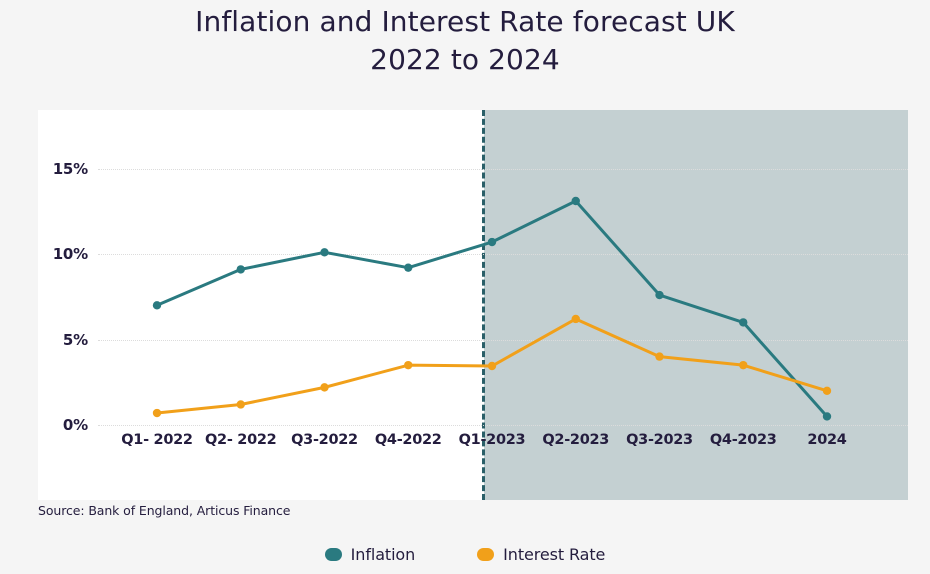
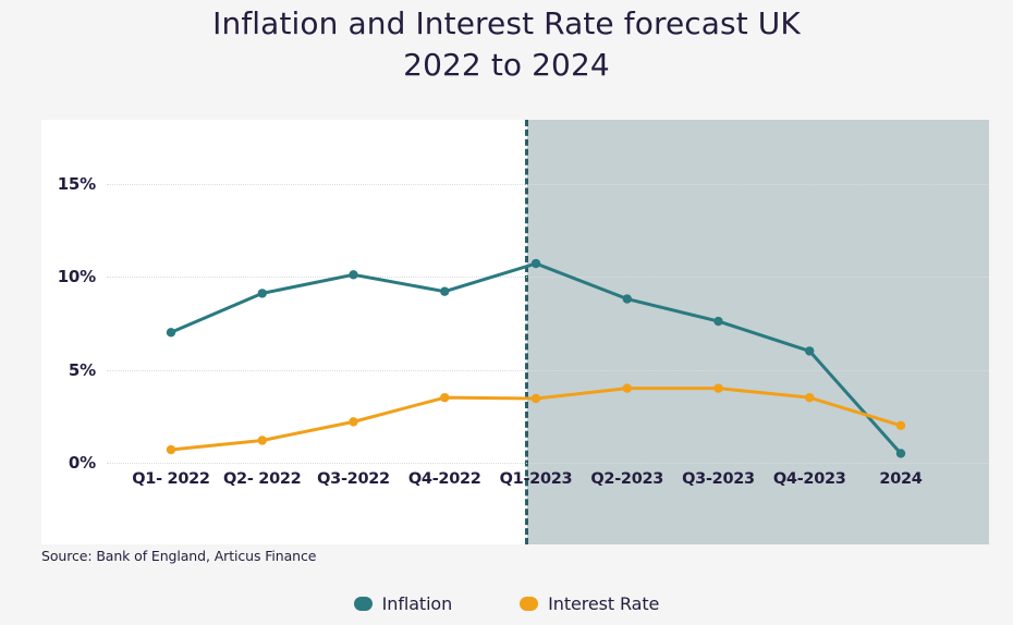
Inflation/Q2-2023: 13.1% -> 8.8%
Interest Rate/Q2-2023: 6.2% -> 4.0%
